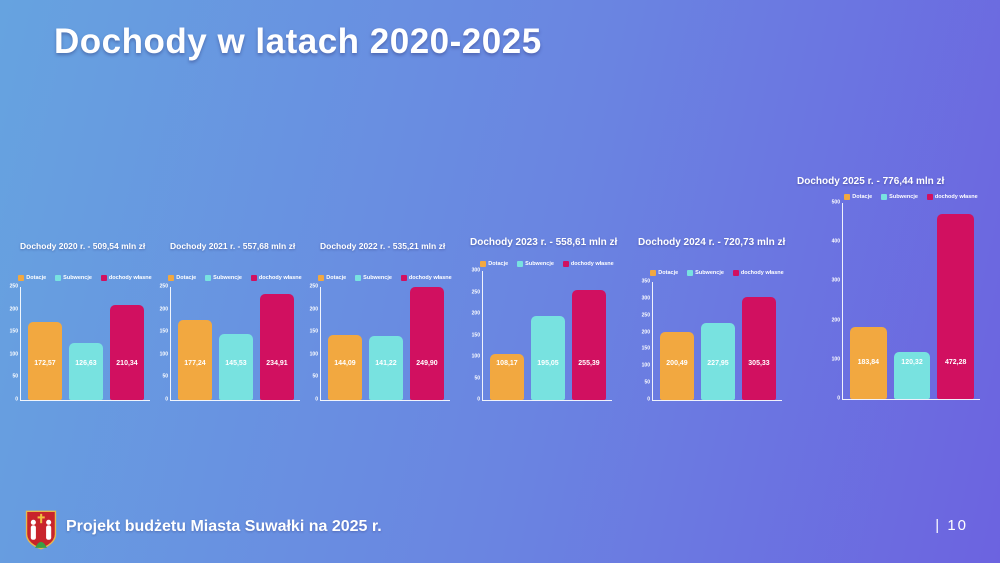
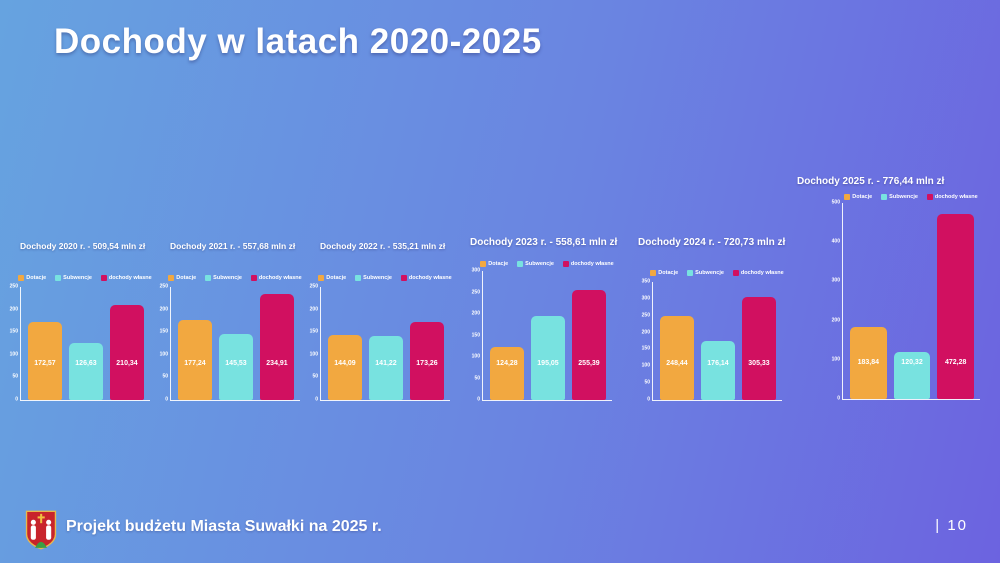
Dochody 2022 r. - 535,21 mln zł/dochody własne: 249,90 -> 173,26
Dochody 2023 r. - 558,61 mln zł/Dotacje: 108,17 -> 124,28
Dochody 2024 r. - 720,73 mln zł/Dotacje: 200,49 -> 248,44
Dochody 2024 r. - 720,73 mln zł/Subwencje: 227,95 -> 176,14
